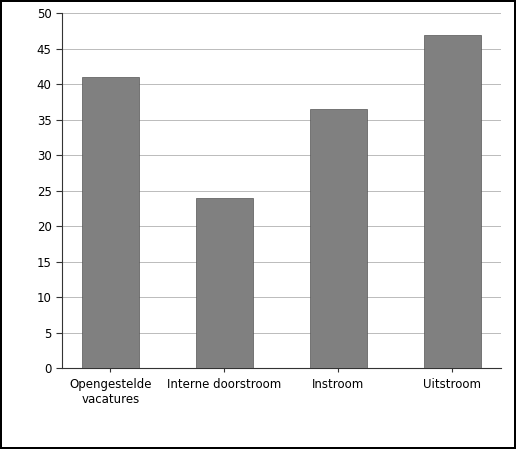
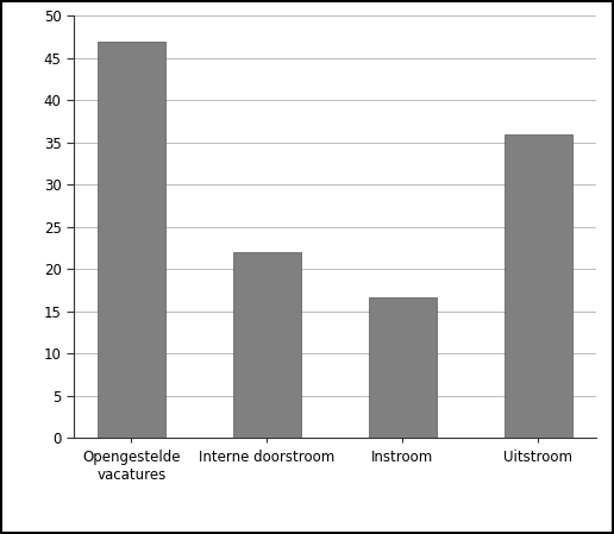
Opengestelde vacatures: 41.0 -> 47.0
Interne doorstroom: 24.0 -> 22.0
Instroom: 36.6 -> 16.7
Uitstroom: 47.0 -> 36.0
